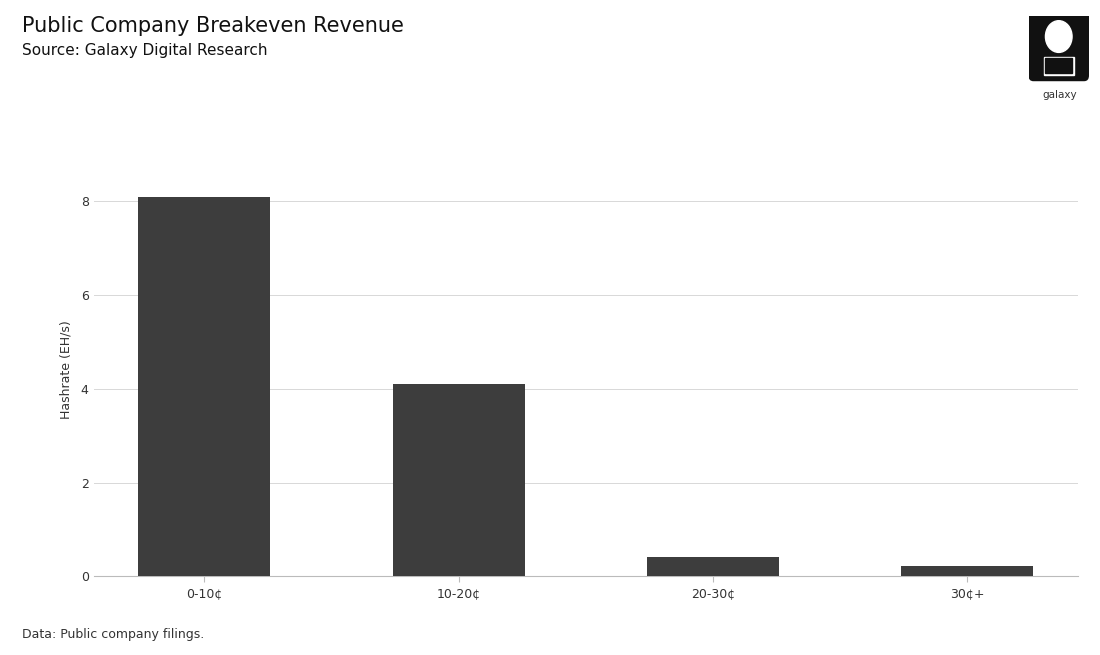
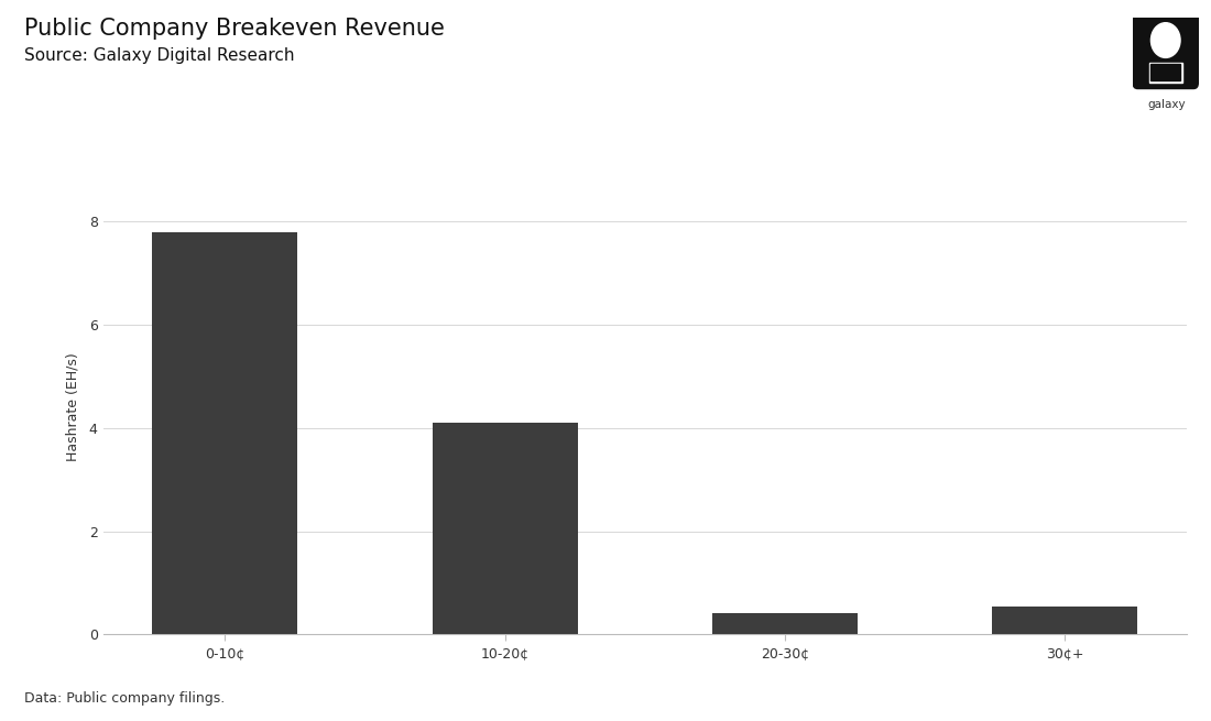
0-10¢: 8.10 -> 7.80
30¢+: 0.22 -> 0.55
